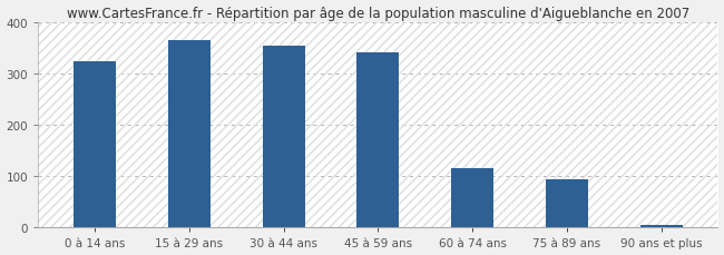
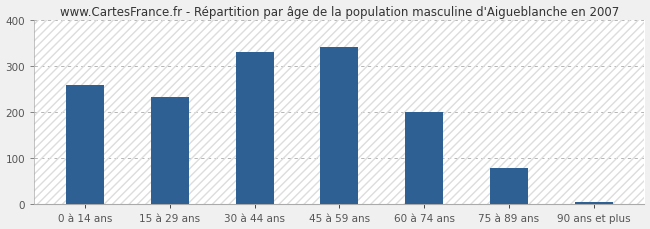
0 à 14 ans: 325 -> 260
15 à 29 ans: 365 -> 233
30 à 44 ans: 355 -> 331
60 à 74 ans: 115 -> 200
75 à 89 ans: 95 -> 80
